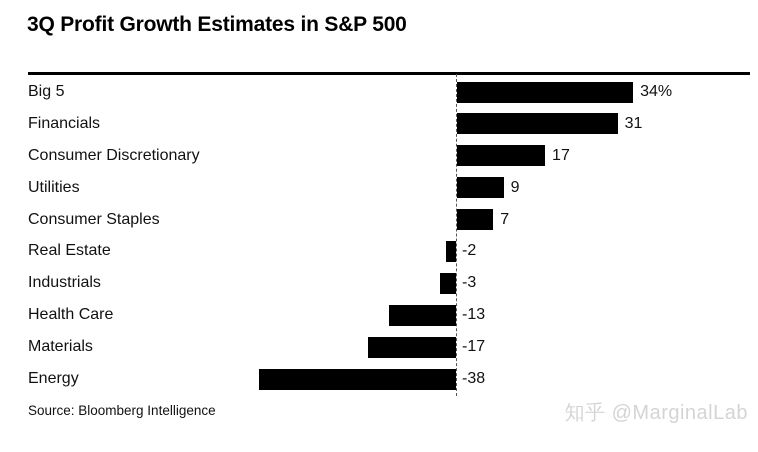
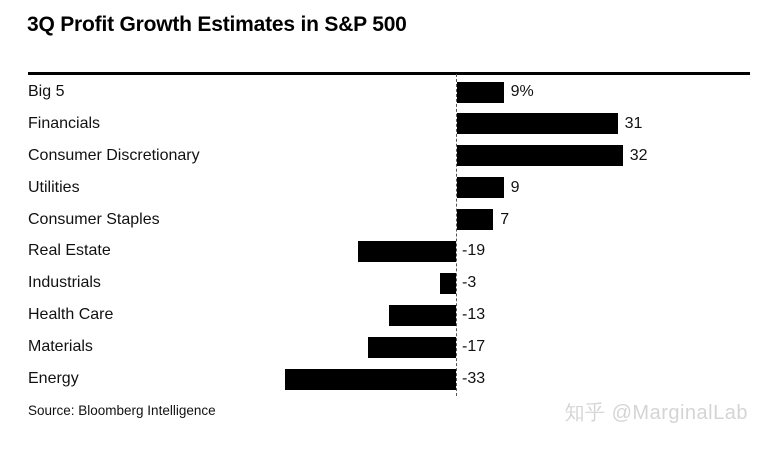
Big 5: 34% -> 9%
Consumer Discretionary: 17 -> 32
Real Estate: -2 -> -19
Energy: -38 -> -33
